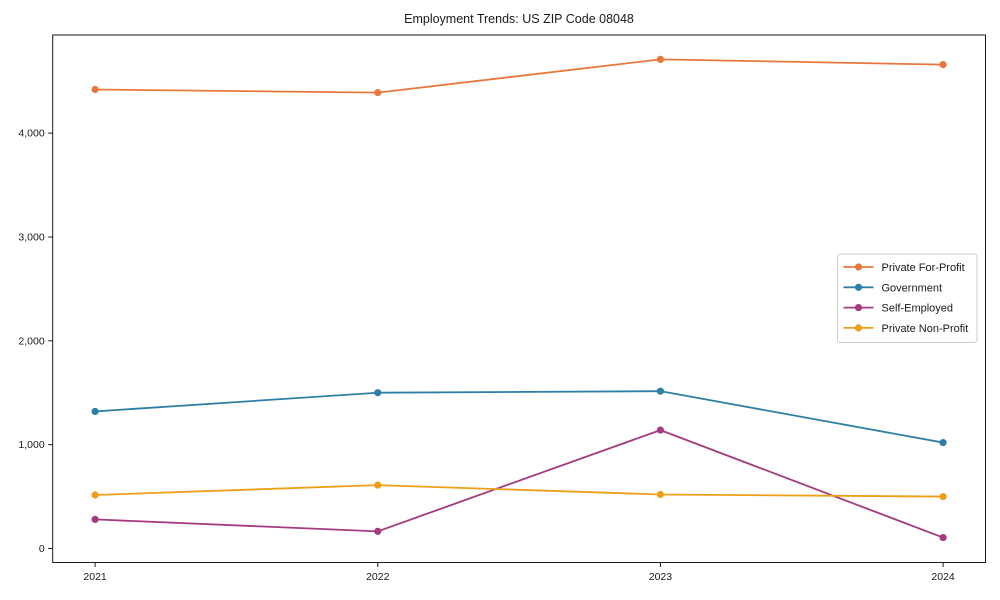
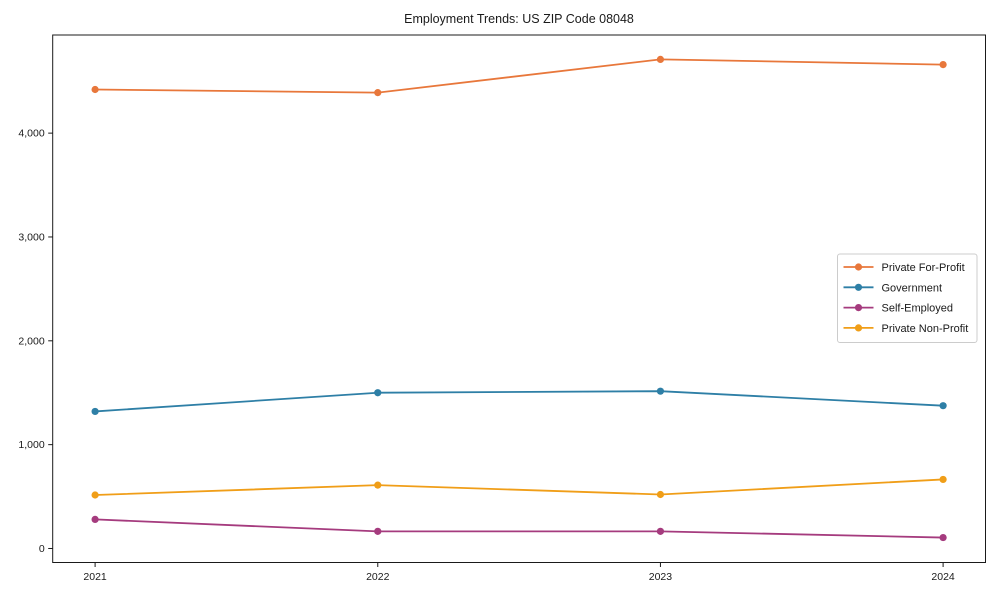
Self-Employed/2023: 1140 -> 160
Government/2024: 1020 -> 1380
Private Non-Profit/2024: 500 -> 660
